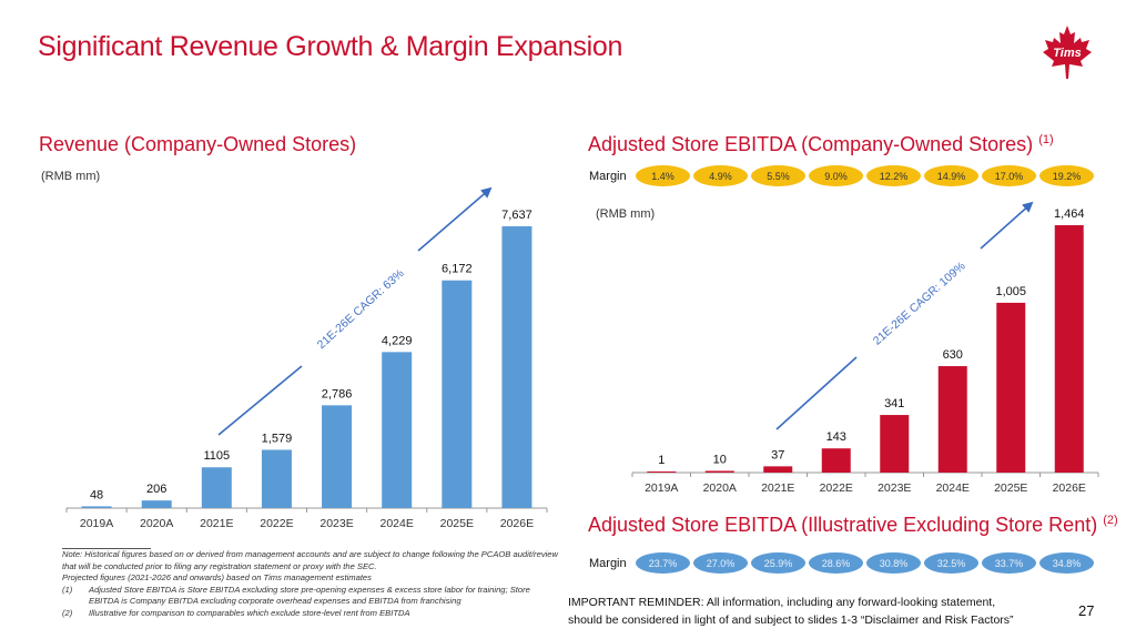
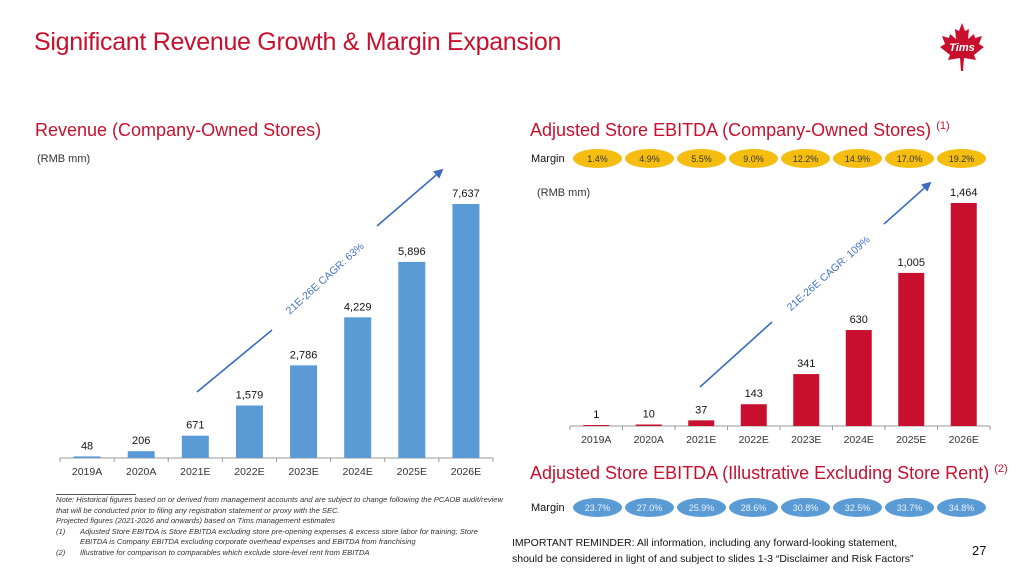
Revenue (Company-Owned Stores)/2021E: 1105 -> 671
Revenue (Company-Owned Stores)/2025E: 6,172 -> 5,896
